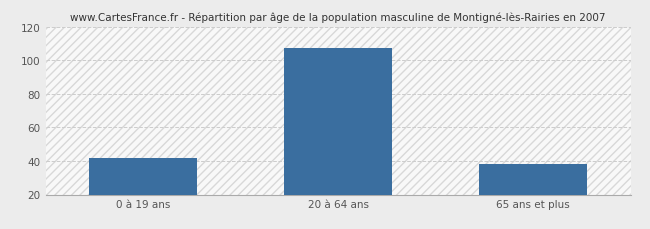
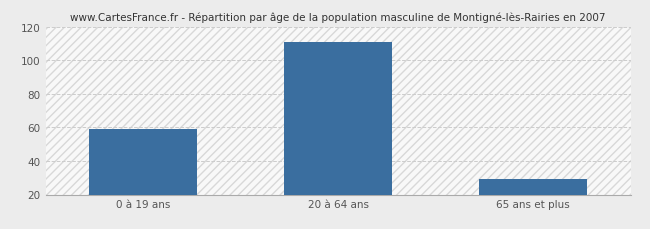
0 à 19 ans: 42 -> 59
20 à 64 ans: 107 -> 111
65 ans et plus: 38 -> 29
